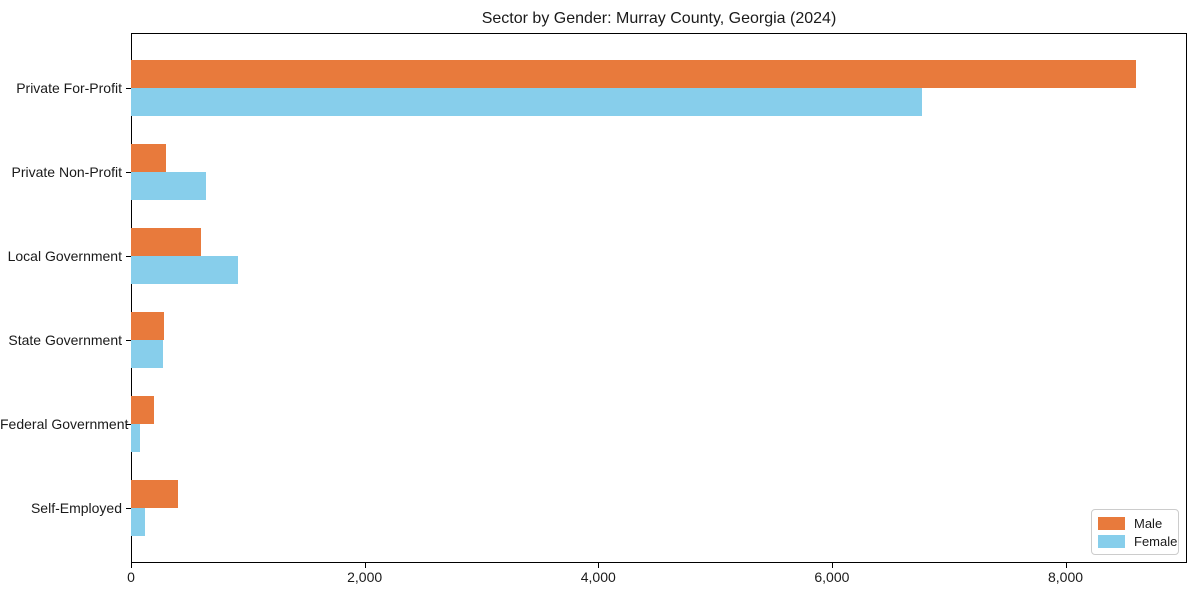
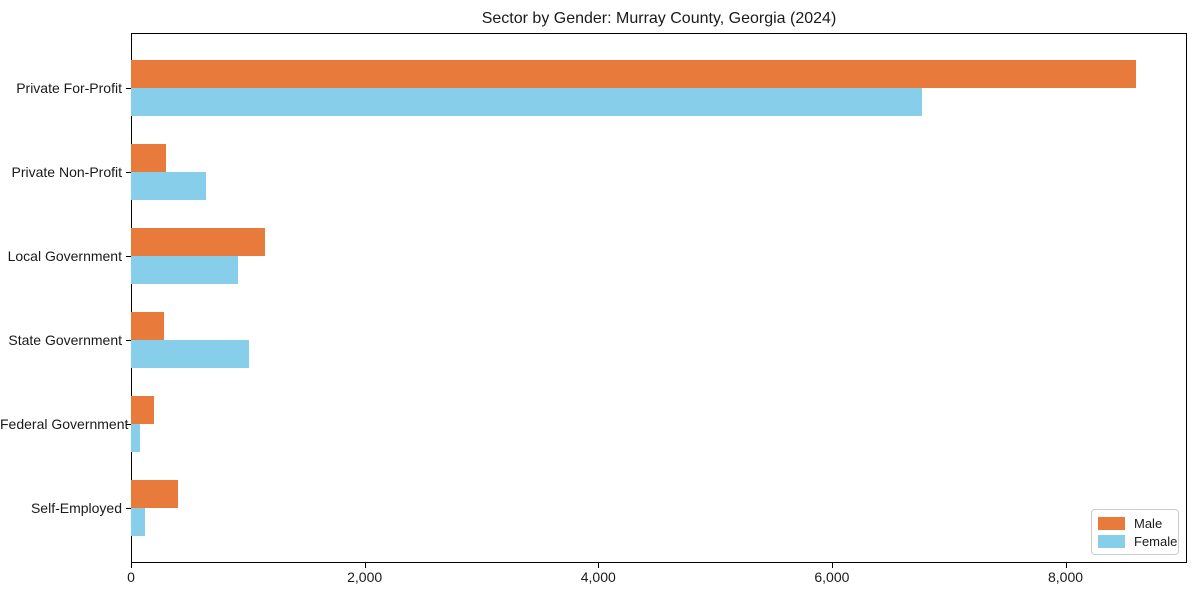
Male/Local Government: 600 -> 1150
Female/State Government: 270 -> 1010
